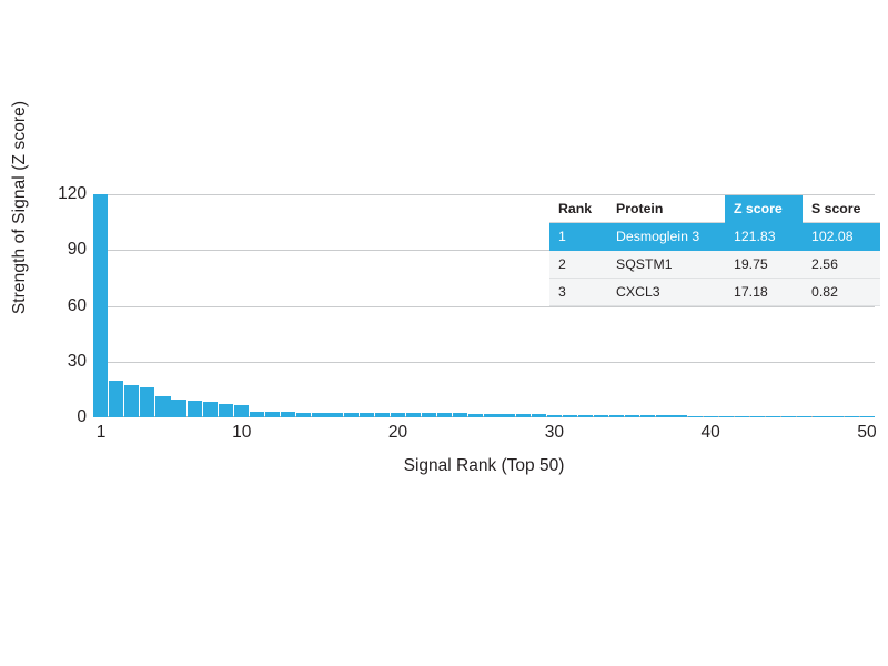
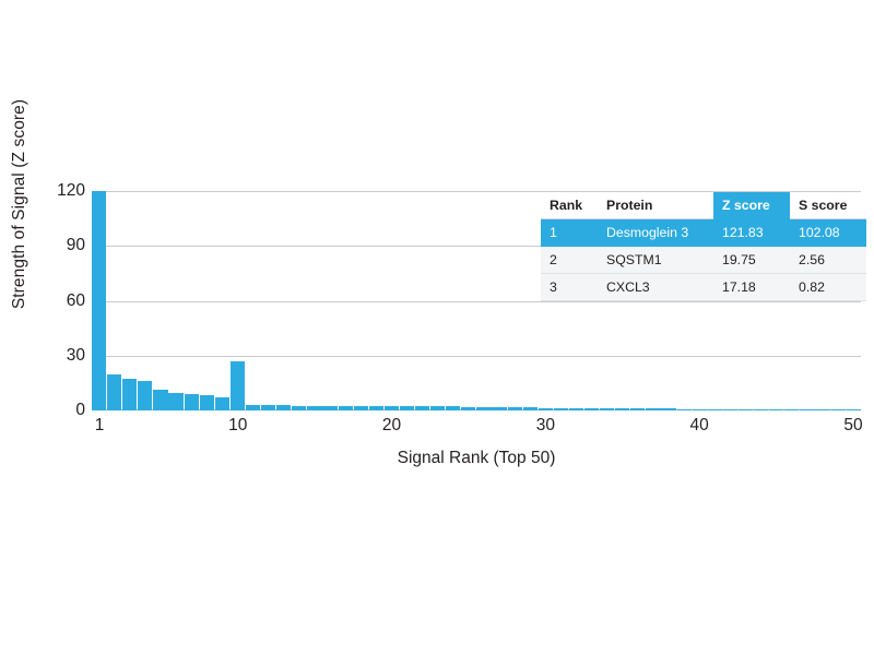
10: 6 -> 27
